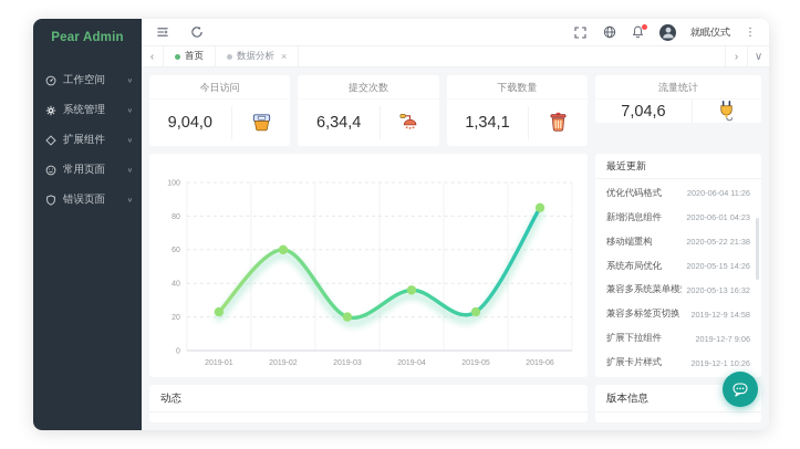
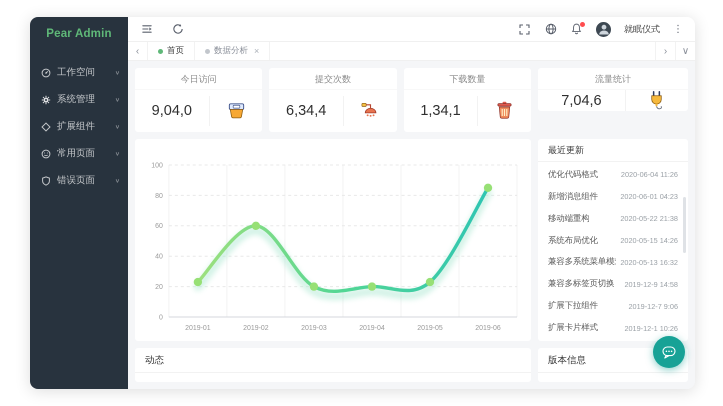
2019-04: 36 -> 20
